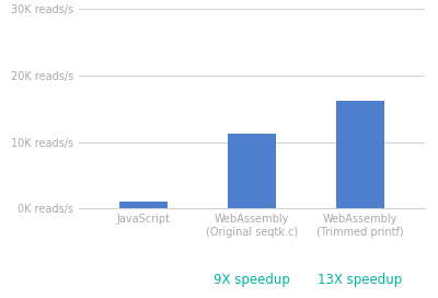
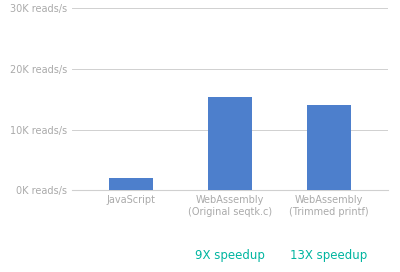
JavaScript: 1.0K reads/s -> 2.0K reads/s
WebAssembly (Original seqtk.c): 11.2K reads/s -> 15.4K reads/s
WebAssembly (Trimmed printf): 16.2K reads/s -> 14.0K reads/s
